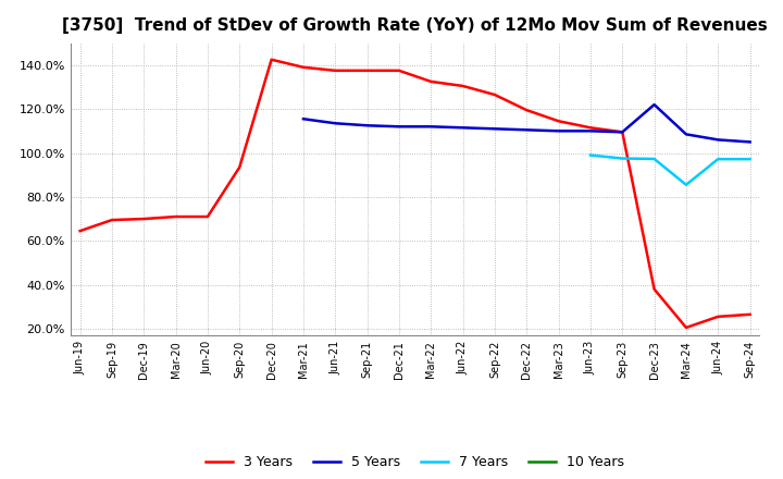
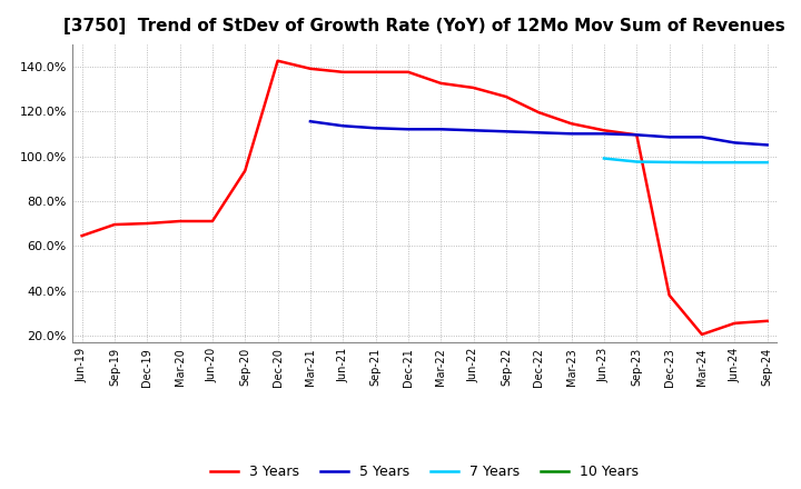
5 Years/Dec-23: 122.0% -> 108.5%
7 Years/Mar-24: 85.5% -> 97.2%
